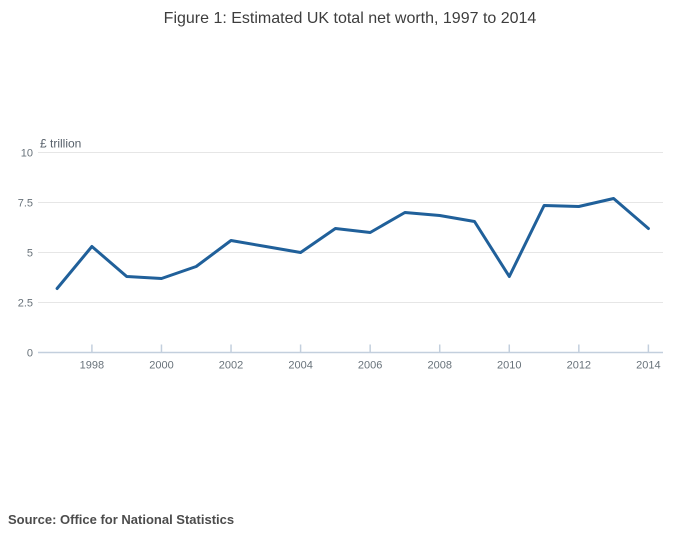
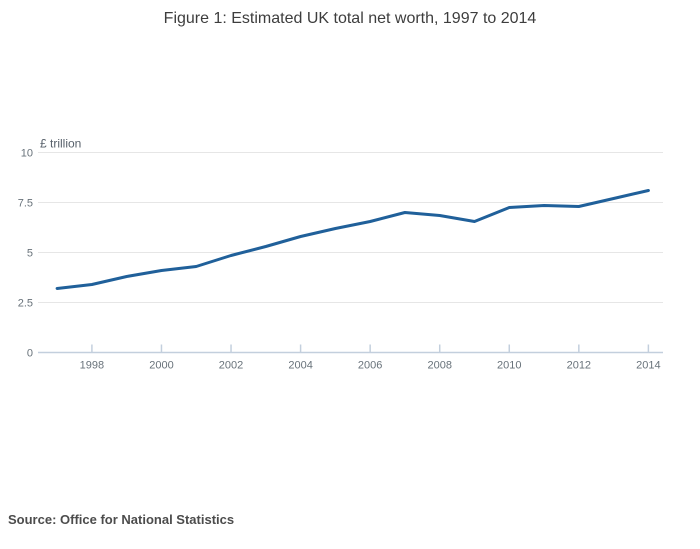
1998: 5.3 -> 3.4
2000: 3.7 -> 4.1
2002: 5.6 -> 4.8
2004: 5.0 -> 5.8
2006: 6.0 -> 6.5
2010: 3.8 -> 7.2
2014: 6.2 -> 8.1
